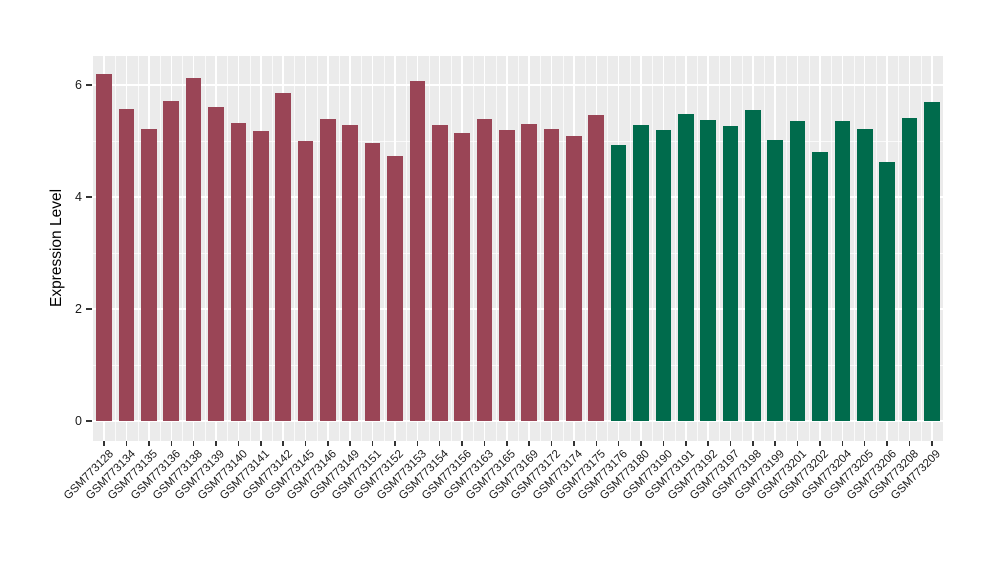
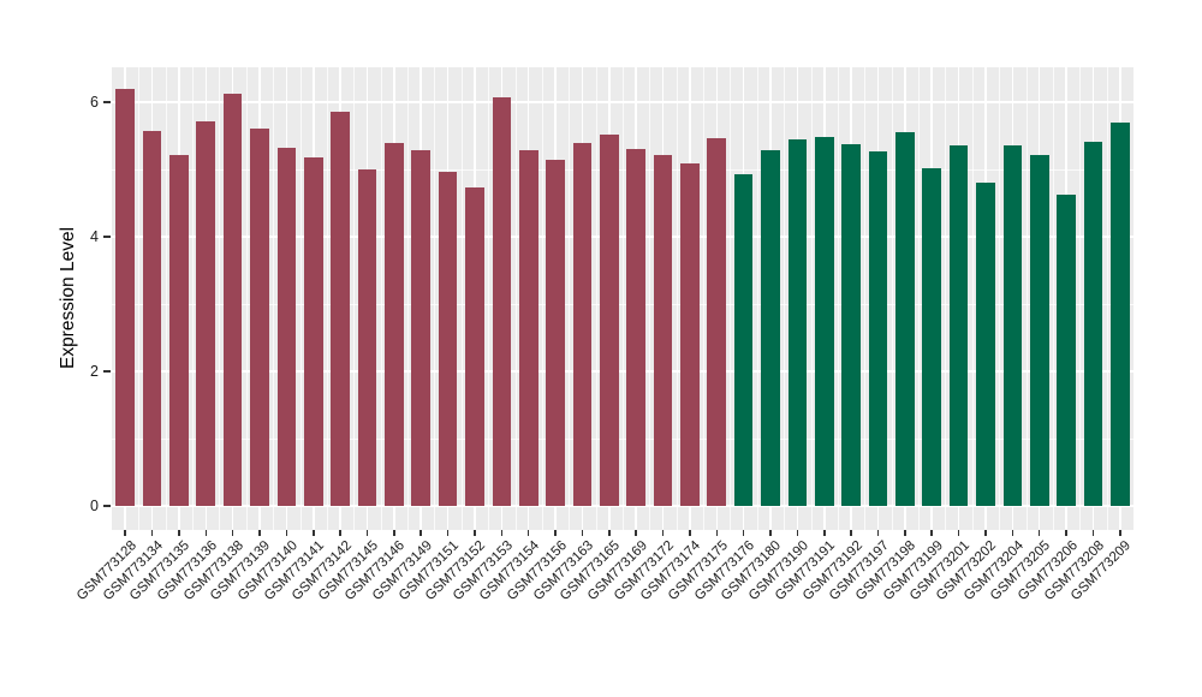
GSM773165: 5.2 -> 5.5
GSM773190: 5.2 -> 5.5
